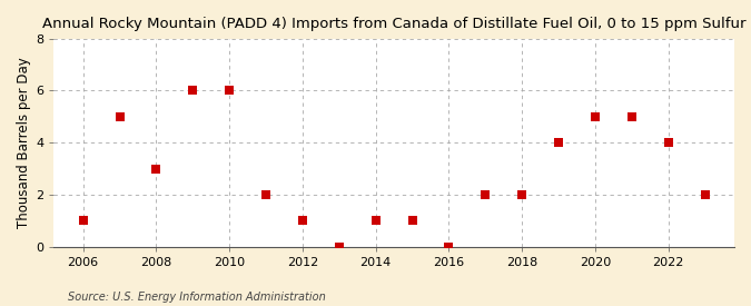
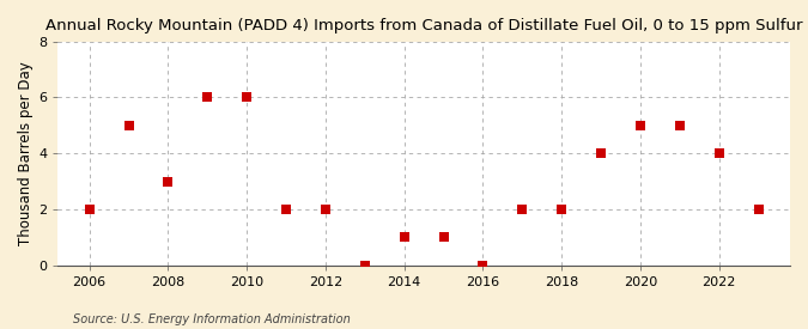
2006: 1 -> 2
2012: 1 -> 2
